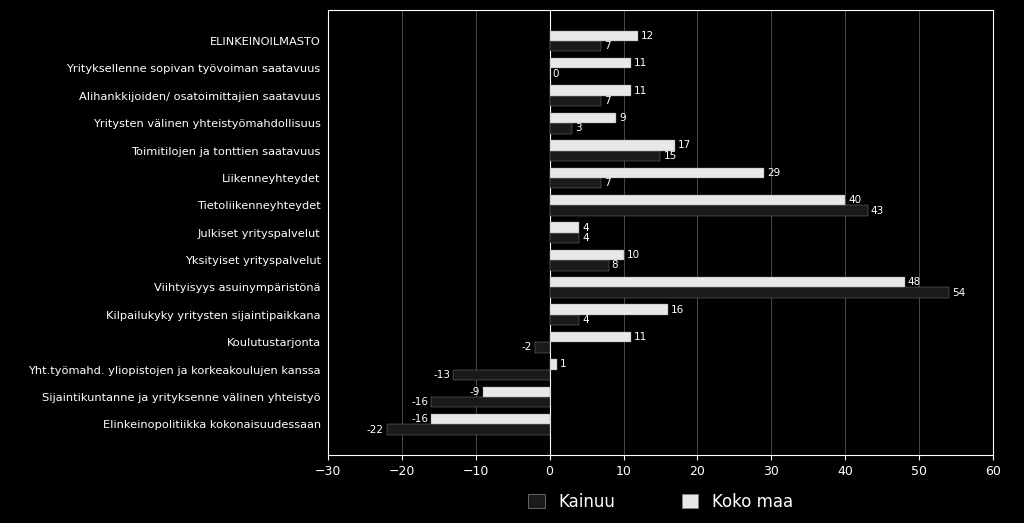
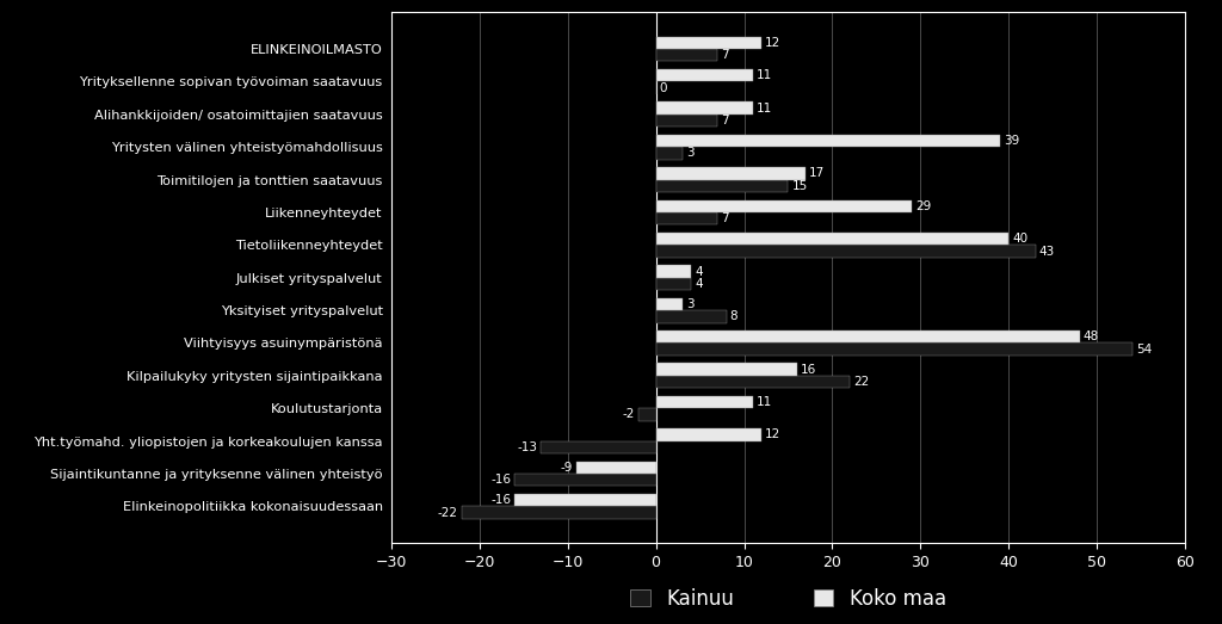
Koko maa/Yritysten välinen yhteistyömahdollisuus: 9 -> 39
Koko maa/Yksityiset yrityspalvelut: 10 -> 3
Kainuu/Kilpailukyky yritysten sijaintipaikkana: 4 -> 22
Koko maa/Yht.työmahd. yliopistojen ja korkeakoulujen kanssa: 1 -> 12
